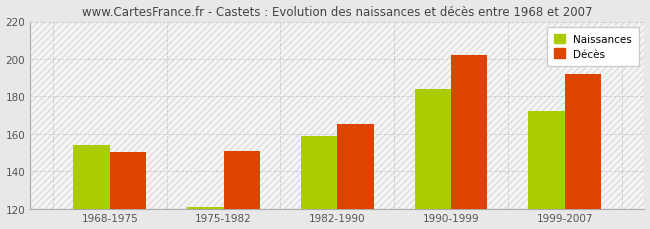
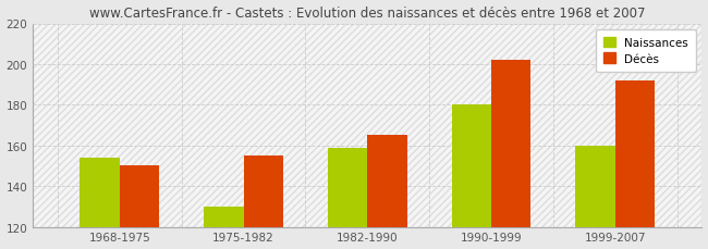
Naissances/1975-1982: 121 -> 130
Décès/1975-1982: 151 -> 155
Naissances/1990-1999: 184 -> 180
Naissances/1999-2007: 172 -> 160
